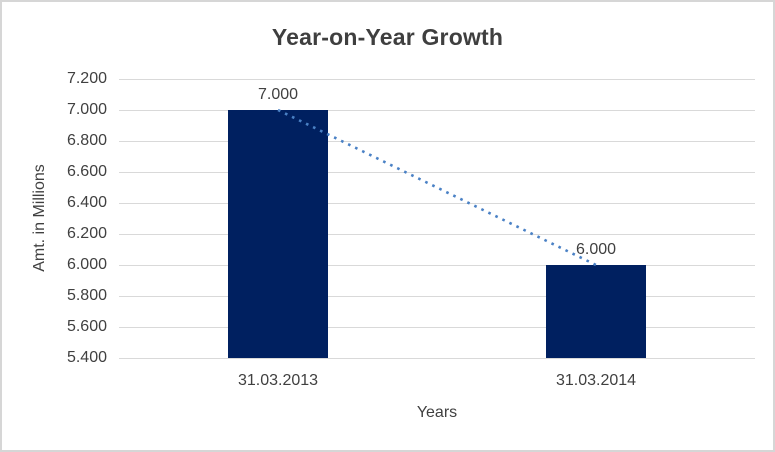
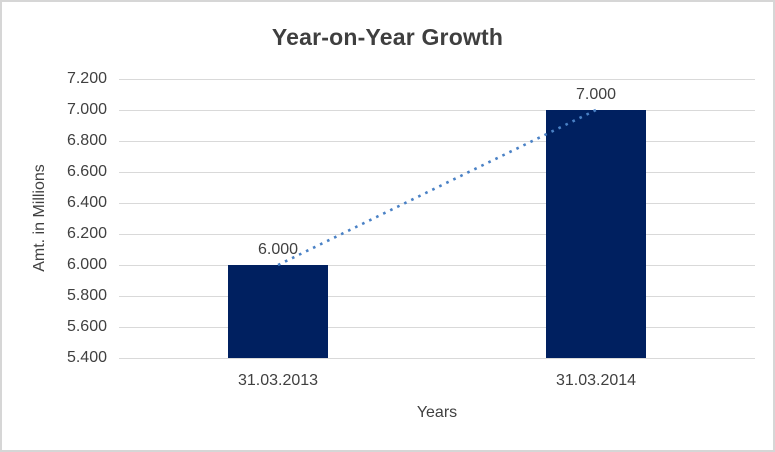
31.03.2013: 7.000 -> 6.000
31.03.2014: 6.000 -> 7.000
